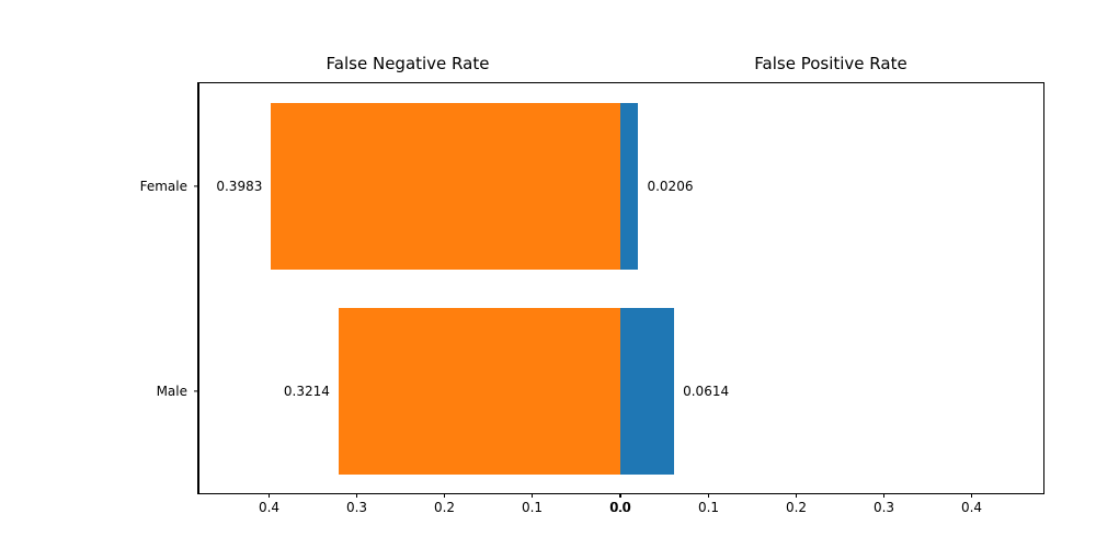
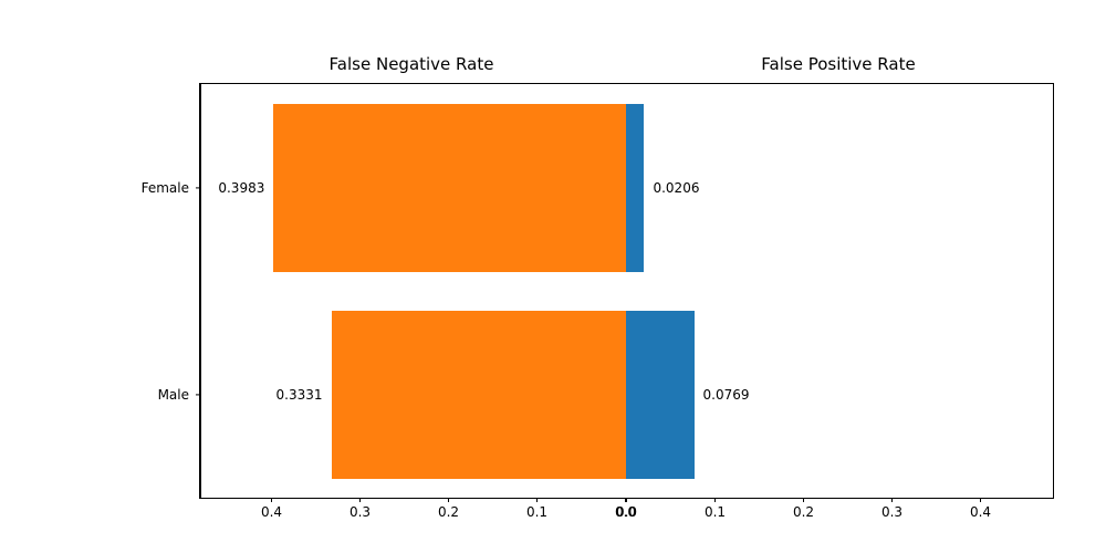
False Negative Rate/Male: 0.3214 -> 0.3331
False Positive Rate/Male: 0.0614 -> 0.0769
